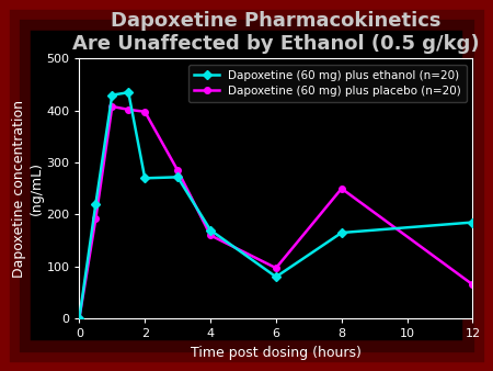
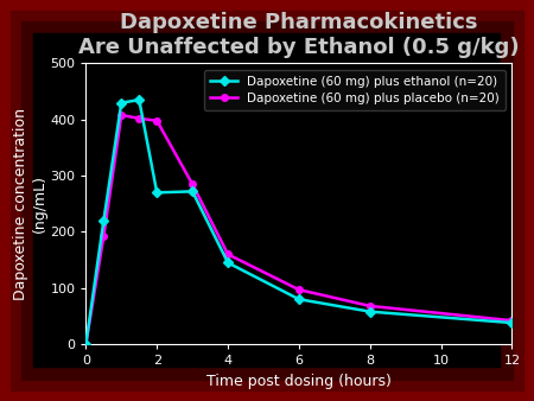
Dapoxetine (60 mg) plus ethanol (n=20)/4: 170 -> 145
Dapoxetine (60 mg) plus ethanol (n=20)/8: 165 -> 58
Dapoxetine (60 mg) plus placebo (n=20)/8: 250 -> 68
Dapoxetine (60 mg) plus ethanol (n=20)/12: 185 -> 38
Dapoxetine (60 mg) plus placebo (n=20)/12: 65 -> 42
